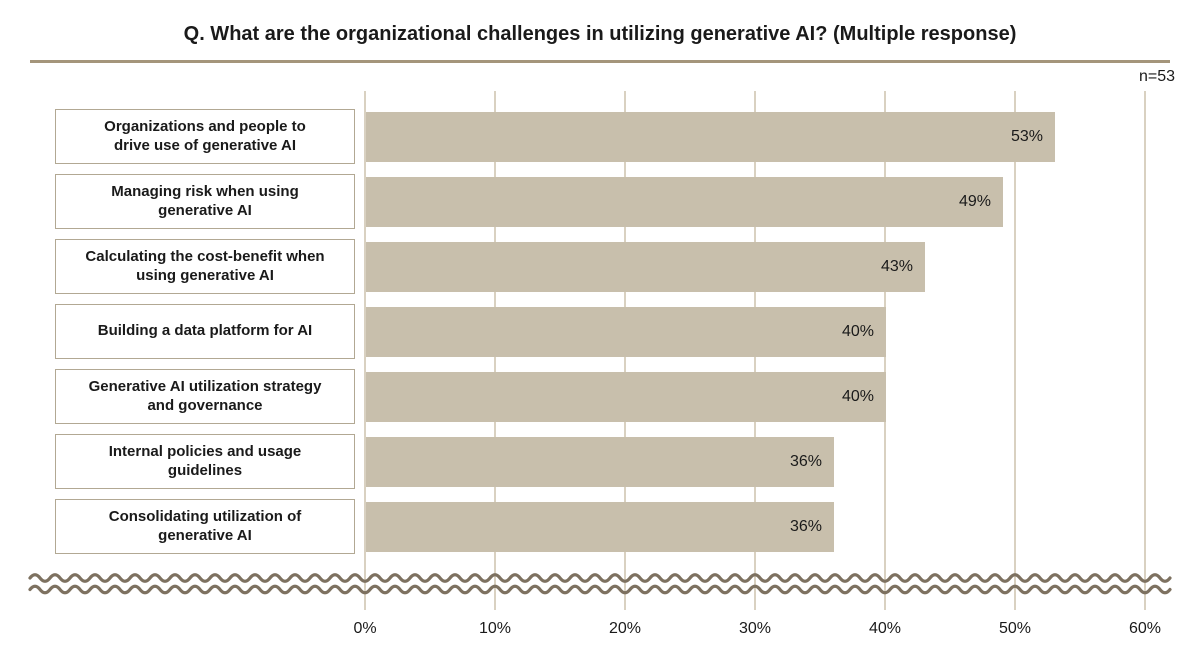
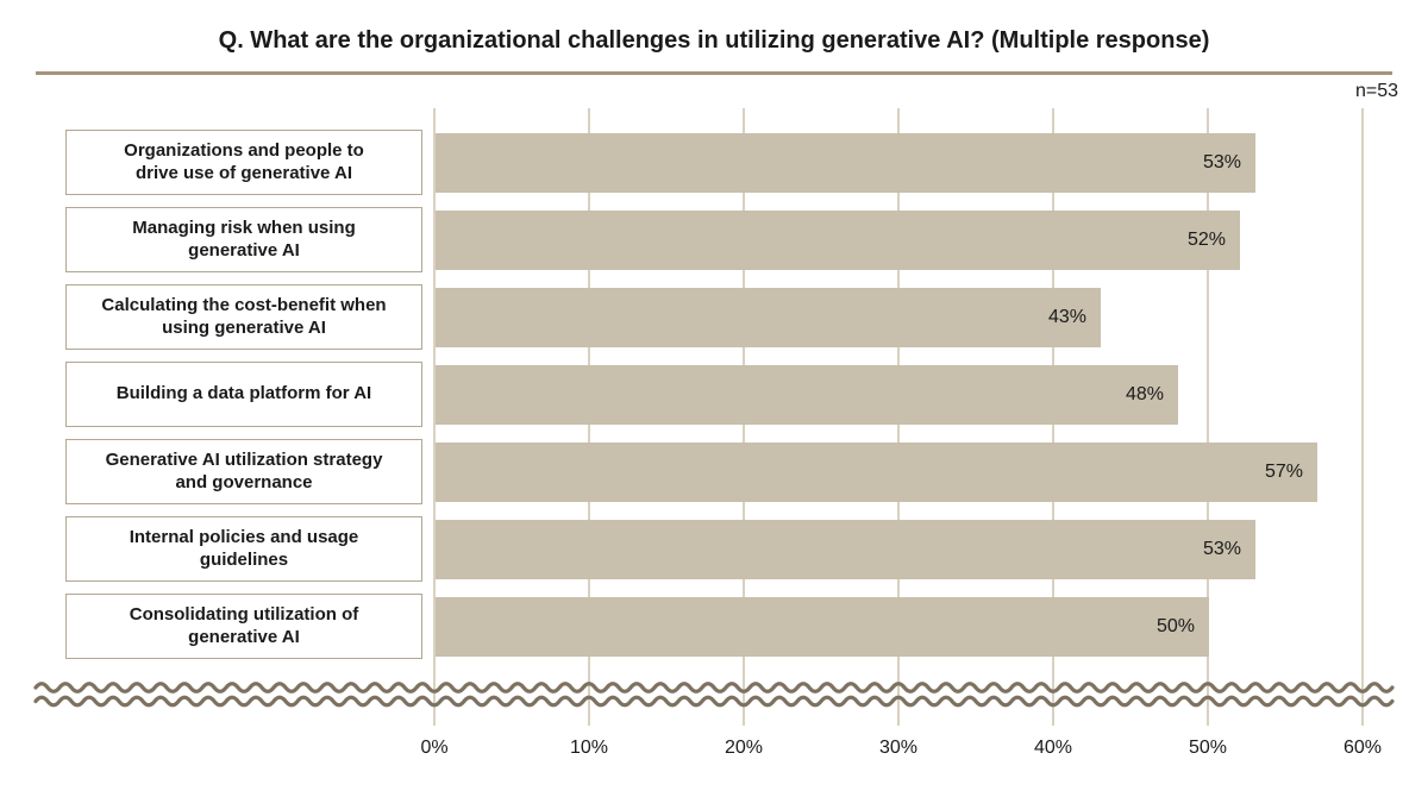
Managing risk when using generative AI: 49% -> 52%
Building a data platform for AI: 40% -> 48%
Generative AI utilization strategy and governance: 40% -> 57%
Internal policies and usage guidelines: 36% -> 53%
Consolidating utilization of generative AI: 36% -> 50%
